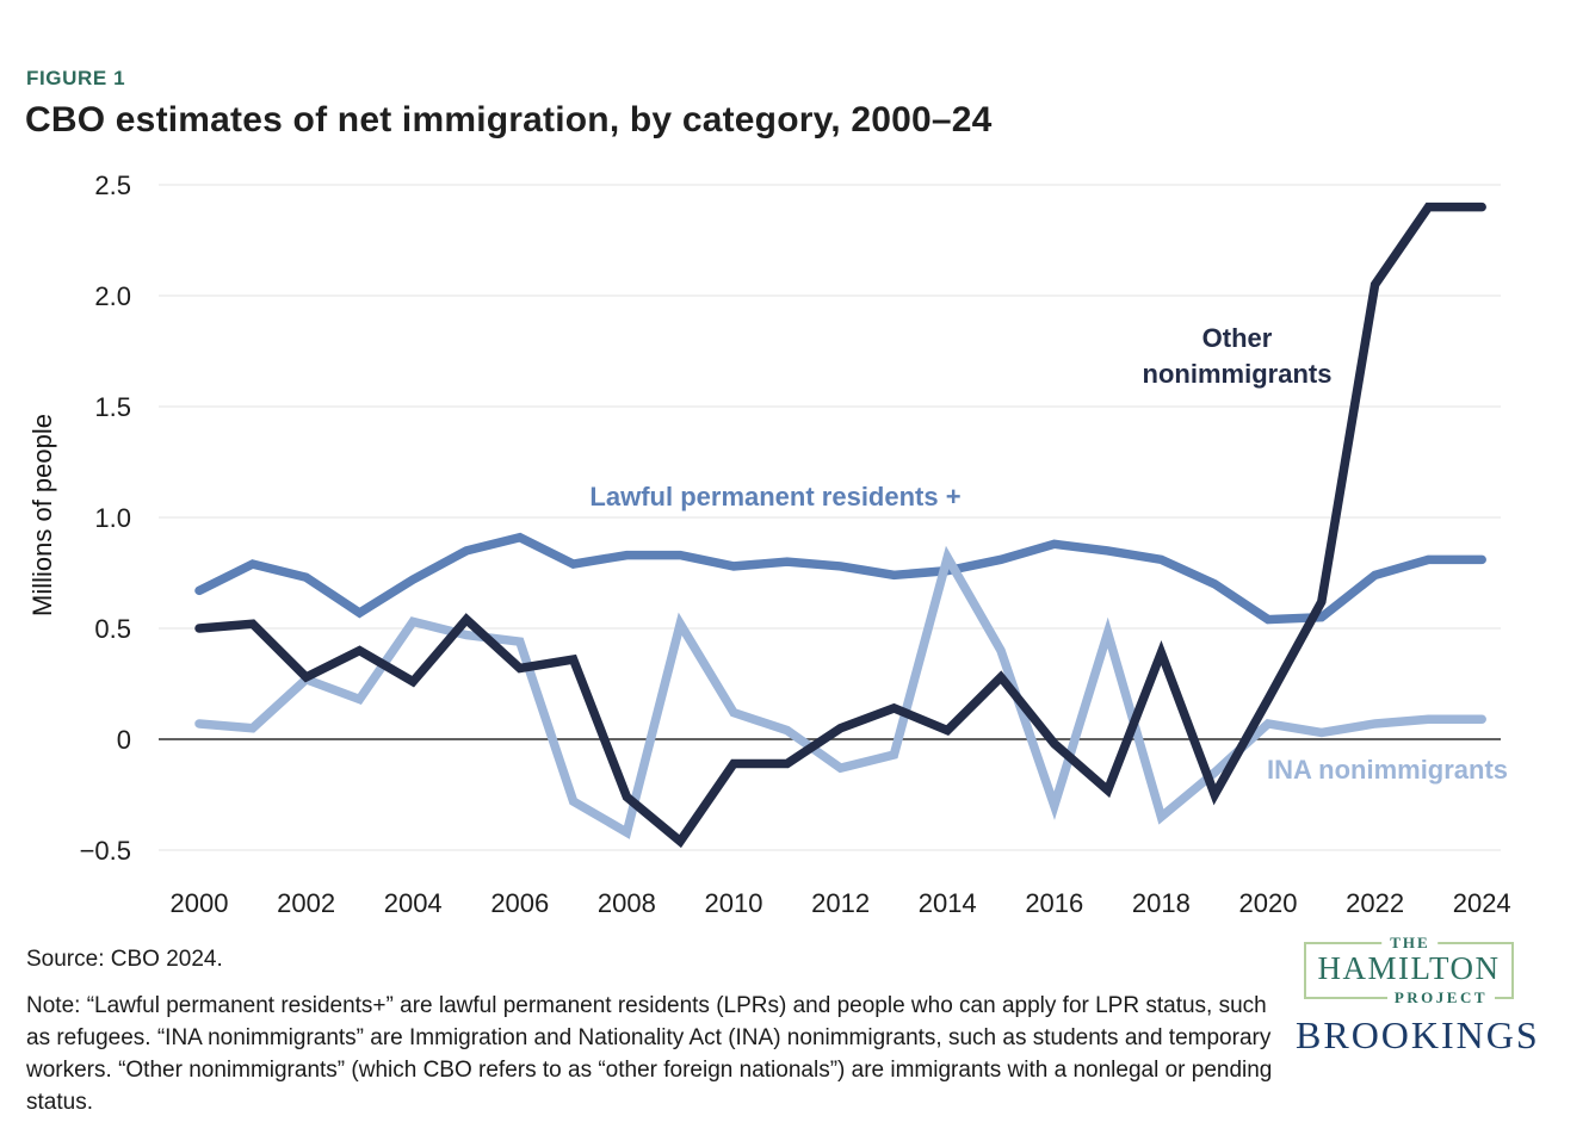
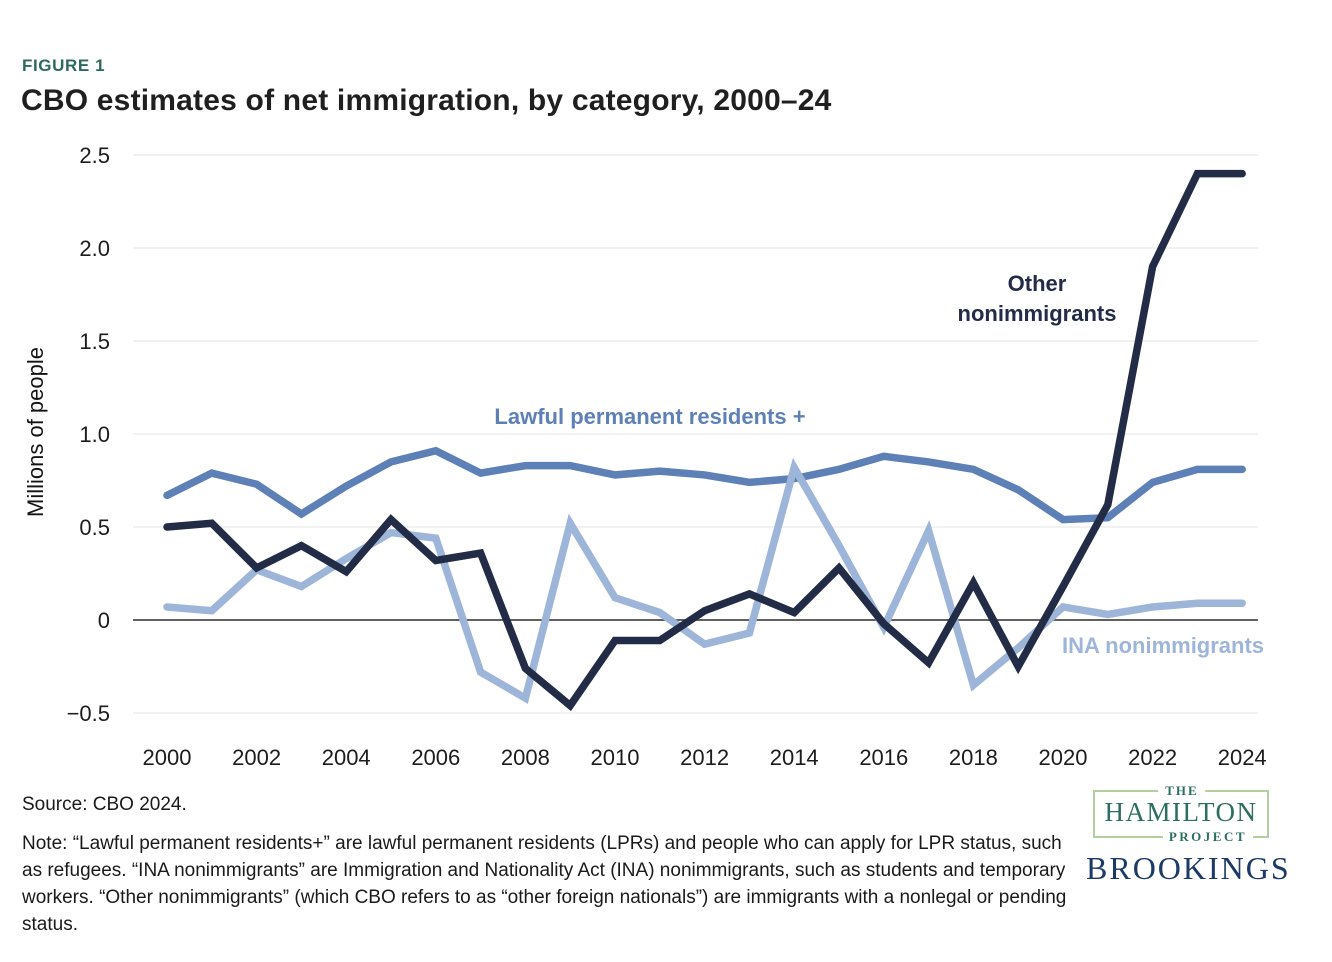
INA nonimmigrants/2004: 0.53 -> 0.33
INA nonimmigrants/2016: -0.30 -> -0.04
Other nonimmigrants/2018: 0.39 -> 0.20
Other nonimmigrants/2022: 2.05 -> 1.90
